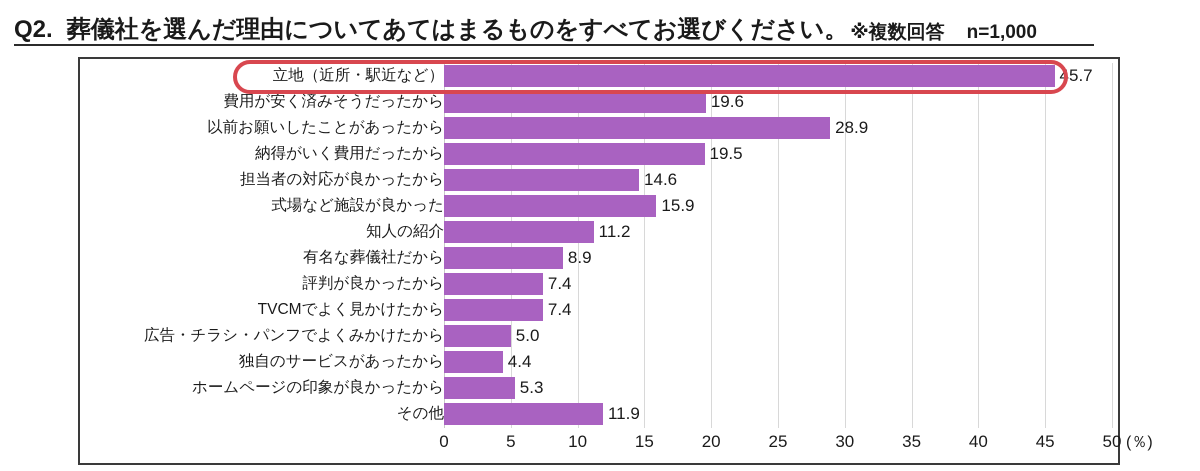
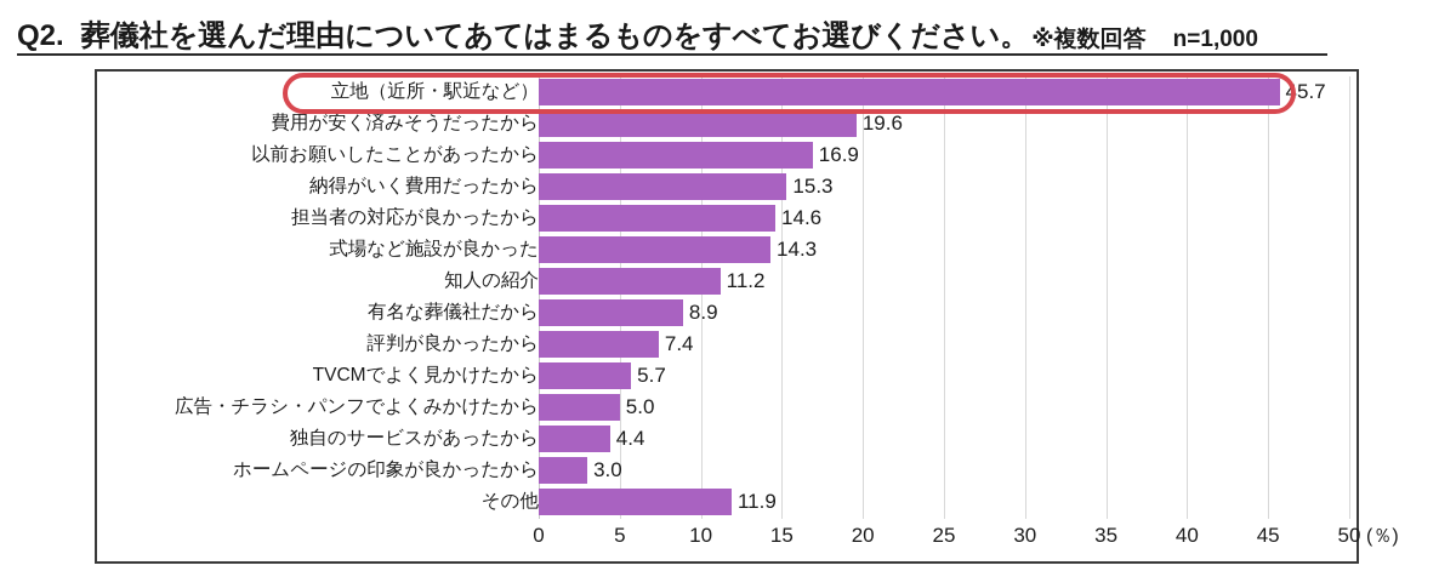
以前お願いしたことがあったから: 28.9 -> 16.9
納得がいく費用だったから: 19.5 -> 15.3
式場など施設が良かった: 15.9 -> 14.3
TVCMでよく見かけたから: 7.4 -> 5.7
ホームページの印象が良かったから: 5.3 -> 3.0
